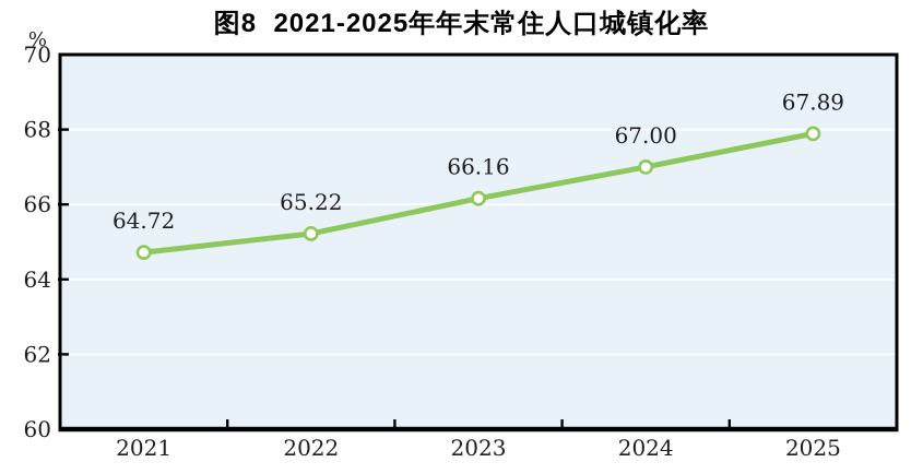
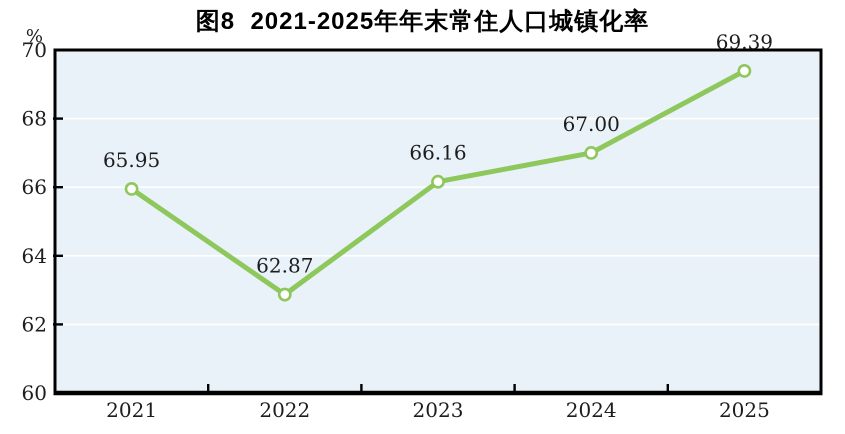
2021: 64.72 -> 65.95
2022: 65.22 -> 62.87
2025: 67.89 -> 69.39
